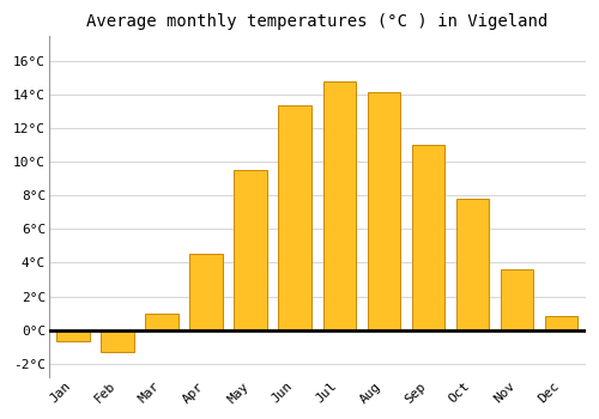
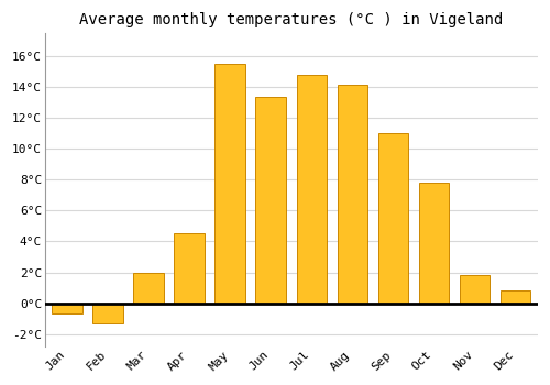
Mar: 1.0°C -> 2.0°C
May: 9.5°C -> 15.5°C
Nov: 3.6°C -> 1.8°C
